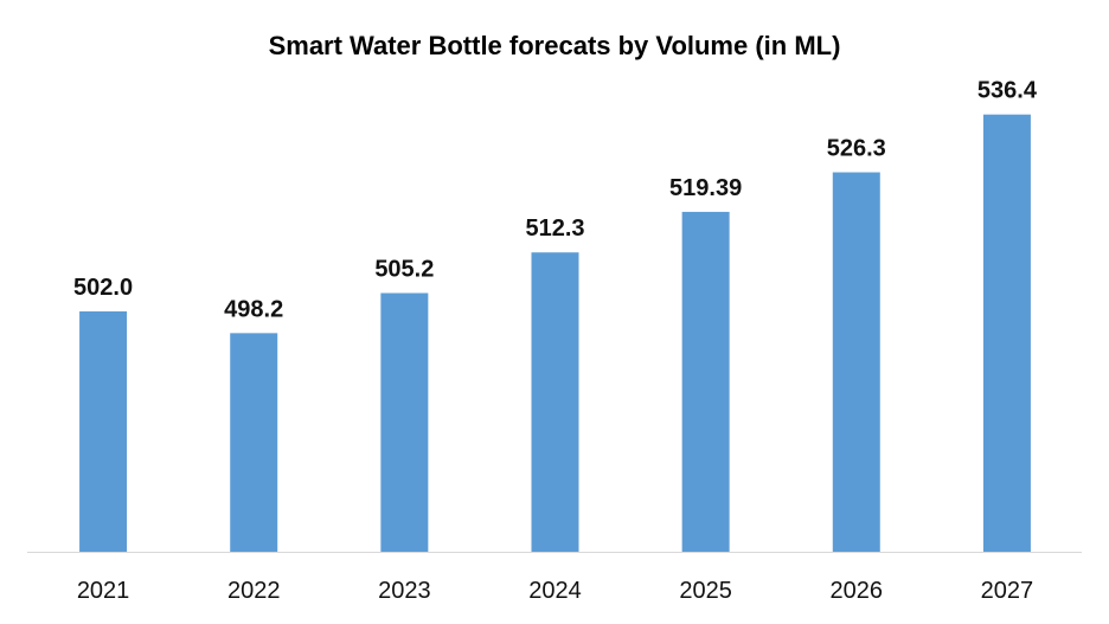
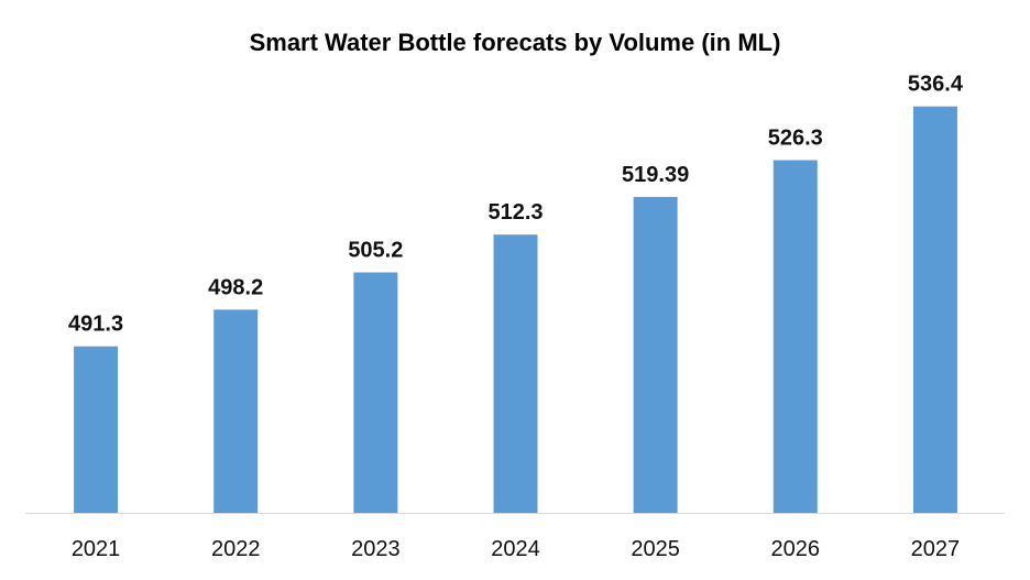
2021: 502.0 -> 491.3
